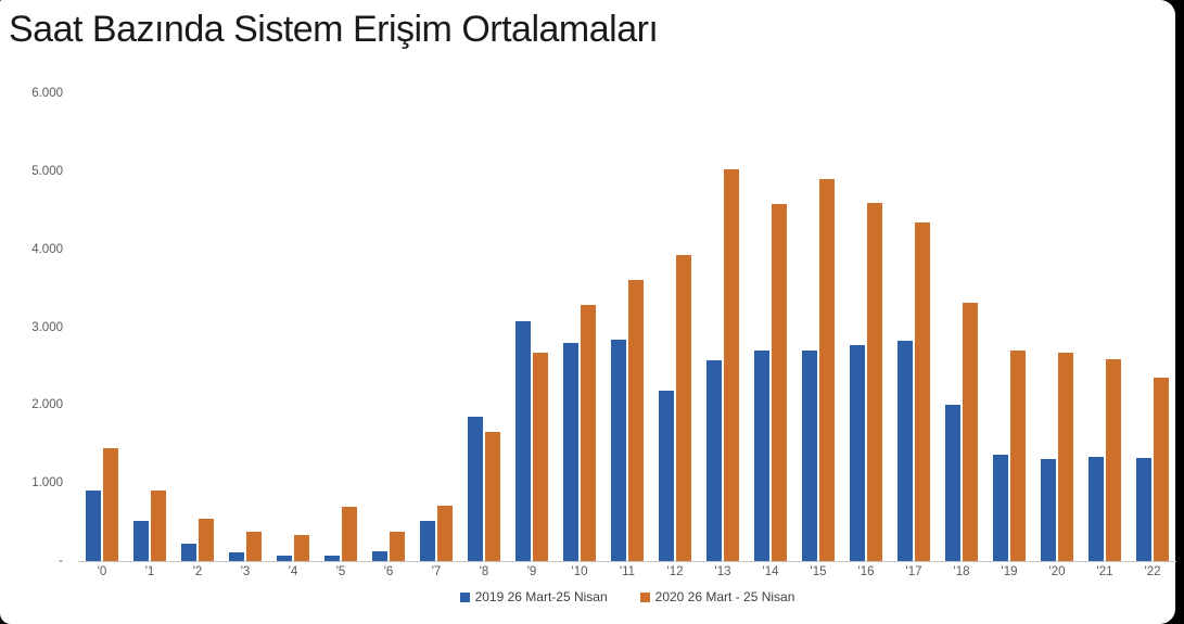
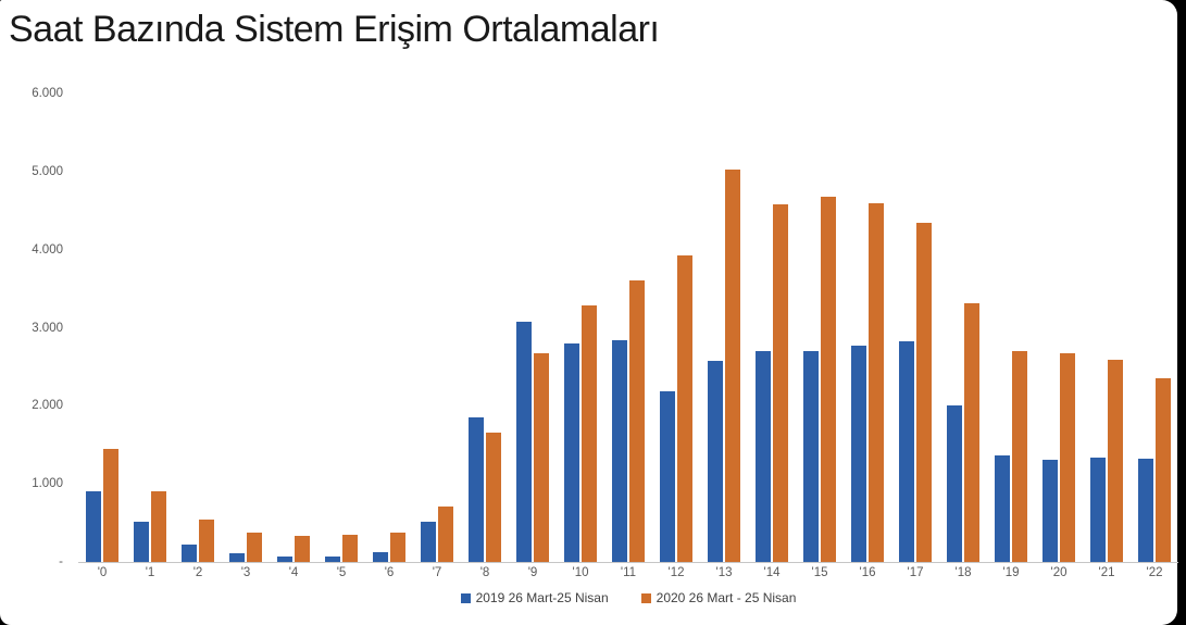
2020 26 Mart - 25 Nisan/'5: 700 -> 400
2020 26 Mart - 25 Nisan/'15: 4900 -> 4700
